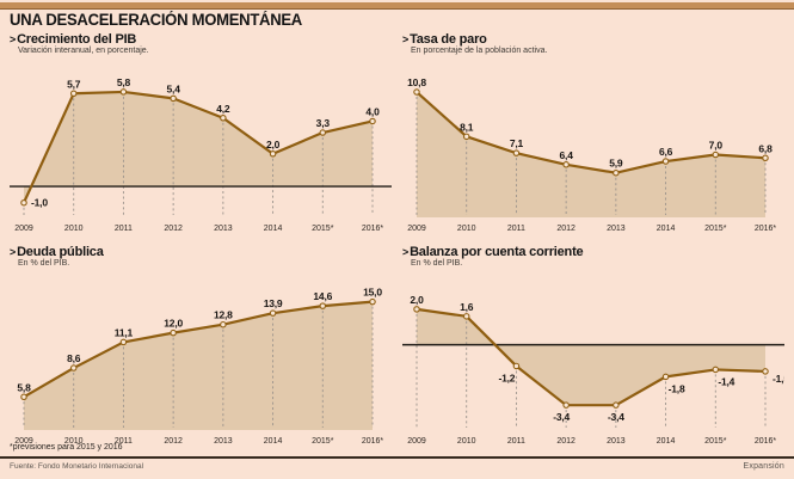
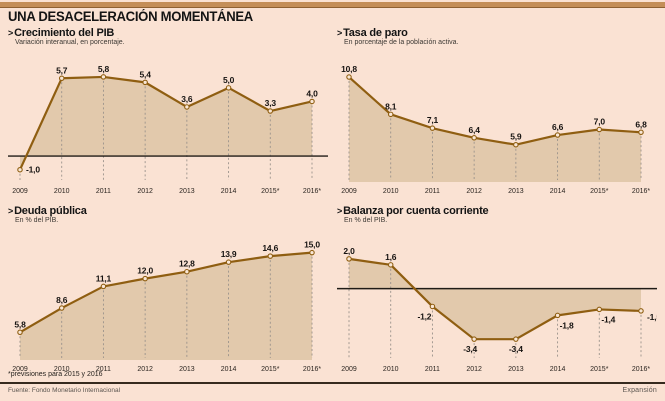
Crecimiento del PIB/2013: 4,2 -> 3,6
Crecimiento del PIB/2014: 2,0 -> 5,0
